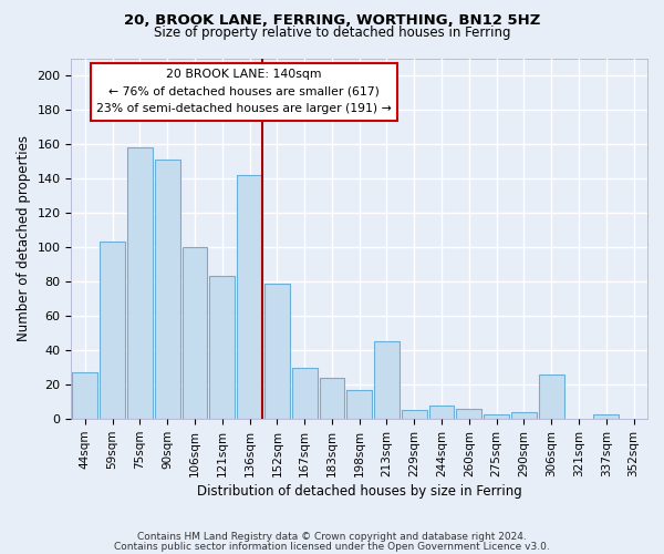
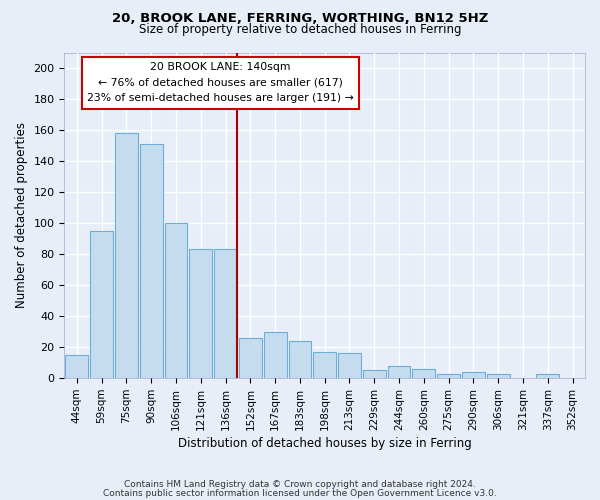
44sqm: 27 -> 15
59sqm: 103 -> 95
136sqm: 142 -> 83
152sqm: 79 -> 26
213sqm: 45 -> 16
306sqm: 26 -> 3
